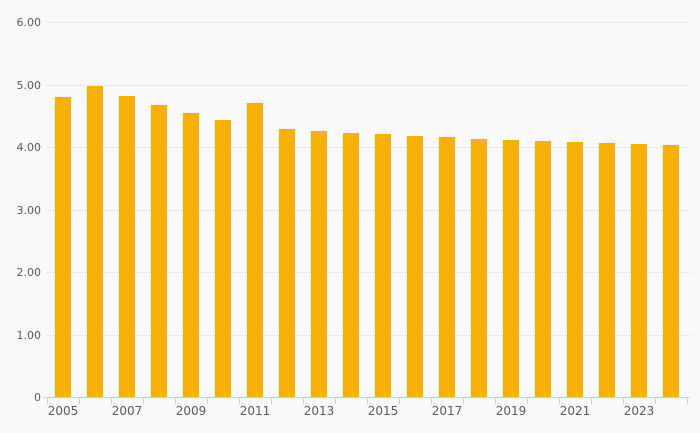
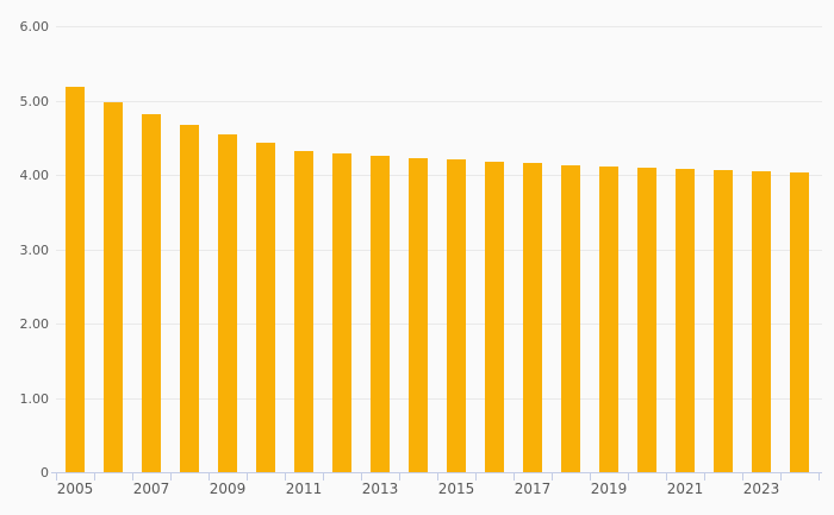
2005: 4.8 -> 5.2
2011: 4.7 -> 4.3
